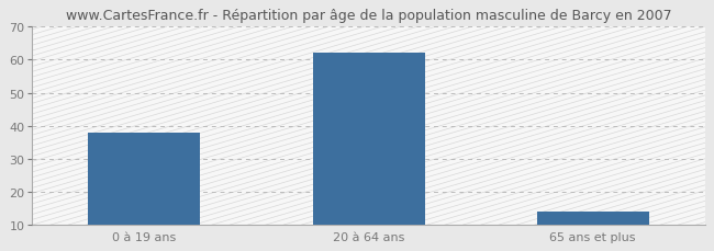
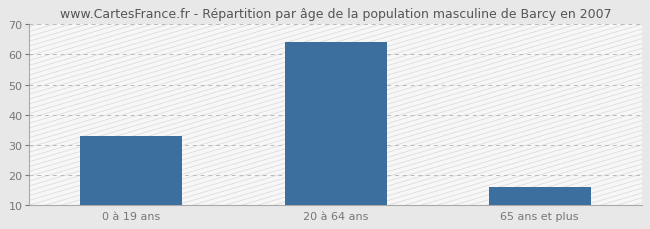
0 à 19 ans: 38 -> 33
20 à 64 ans: 62 -> 64
65 ans et plus: 14 -> 16
